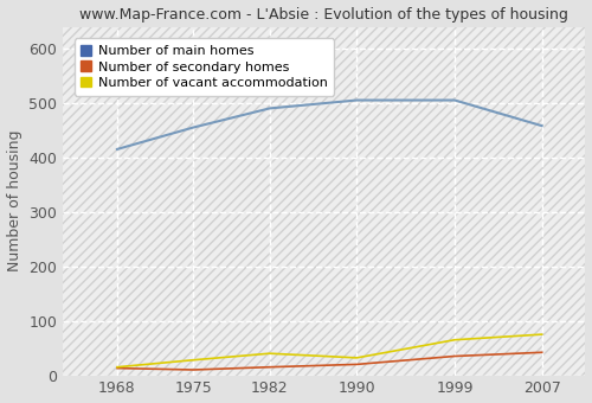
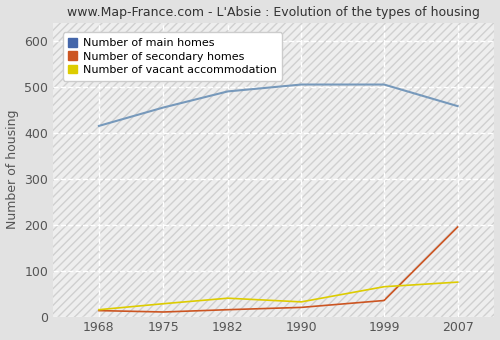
Number of secondary homes/2007: 42 -> 195
